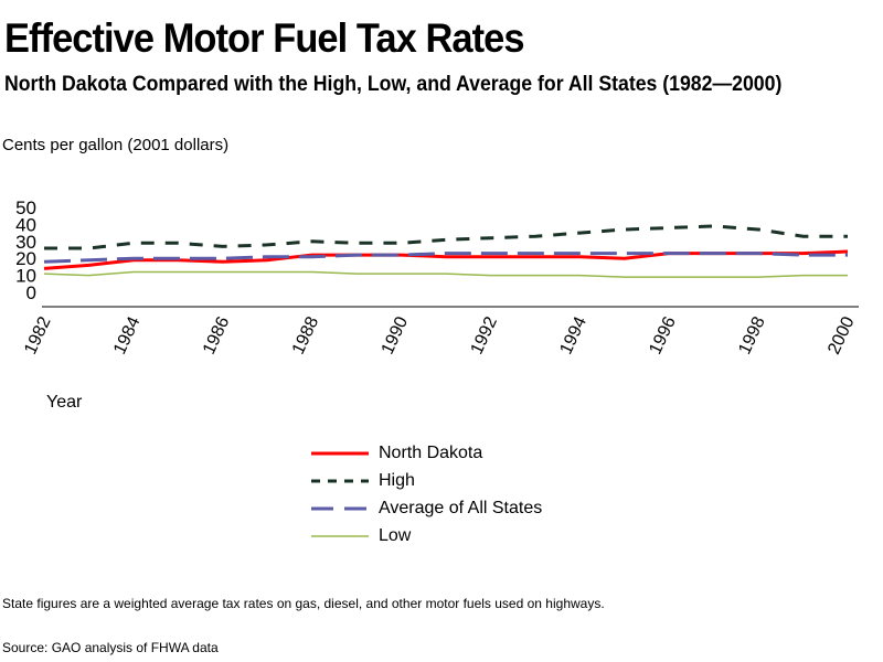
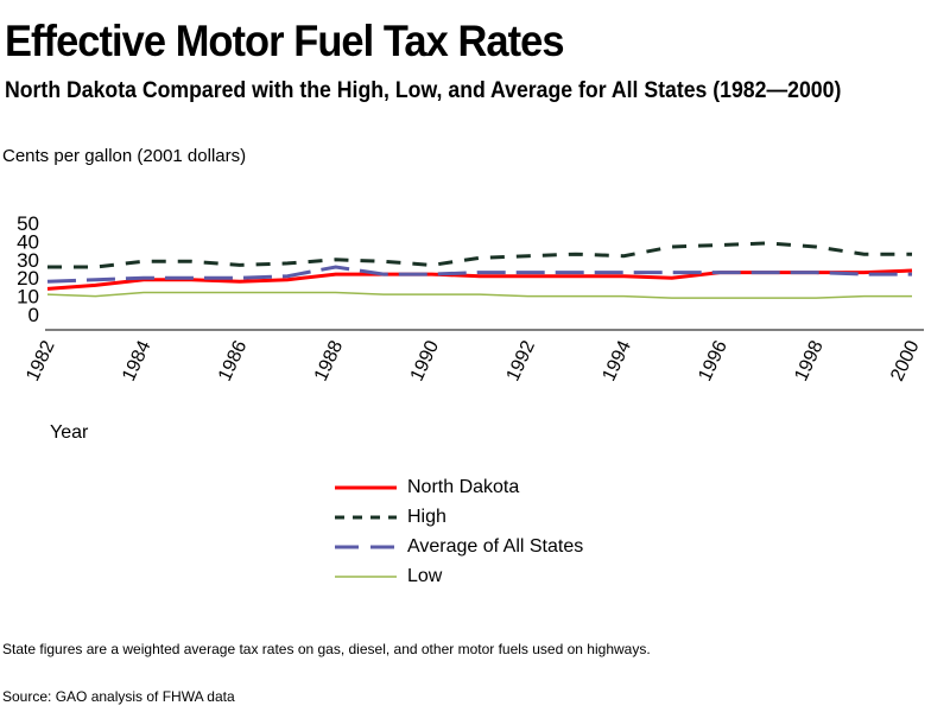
Average of All States/1988: 21 -> 26
High/1990: 29 -> 27
High/1994: 35 -> 32
